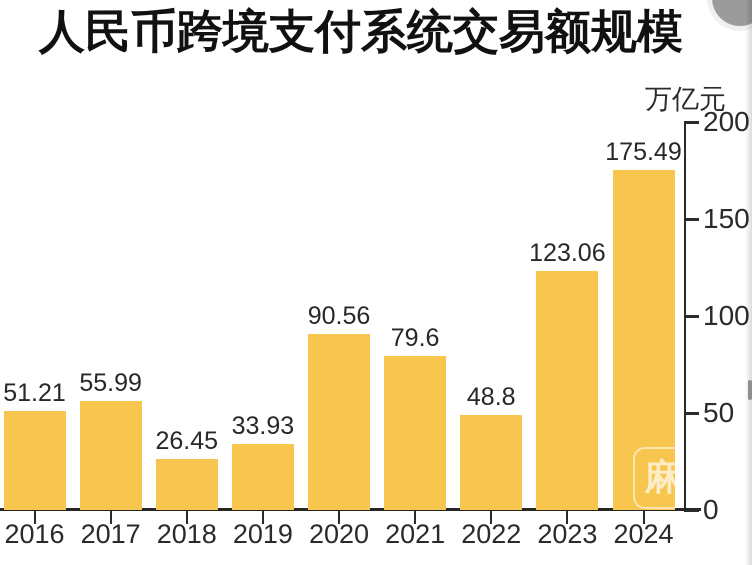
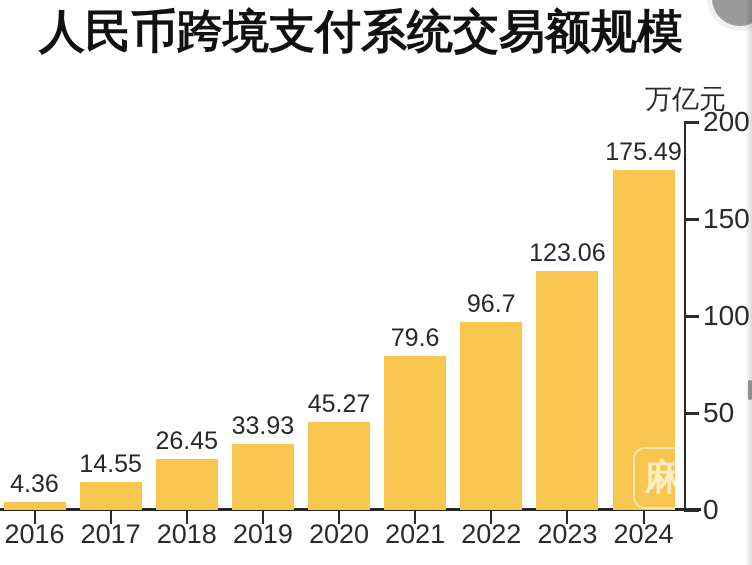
2016: 51.21 -> 4.36
2017: 55.99 -> 14.55
2020: 90.56 -> 45.27
2022: 48.8 -> 96.7
